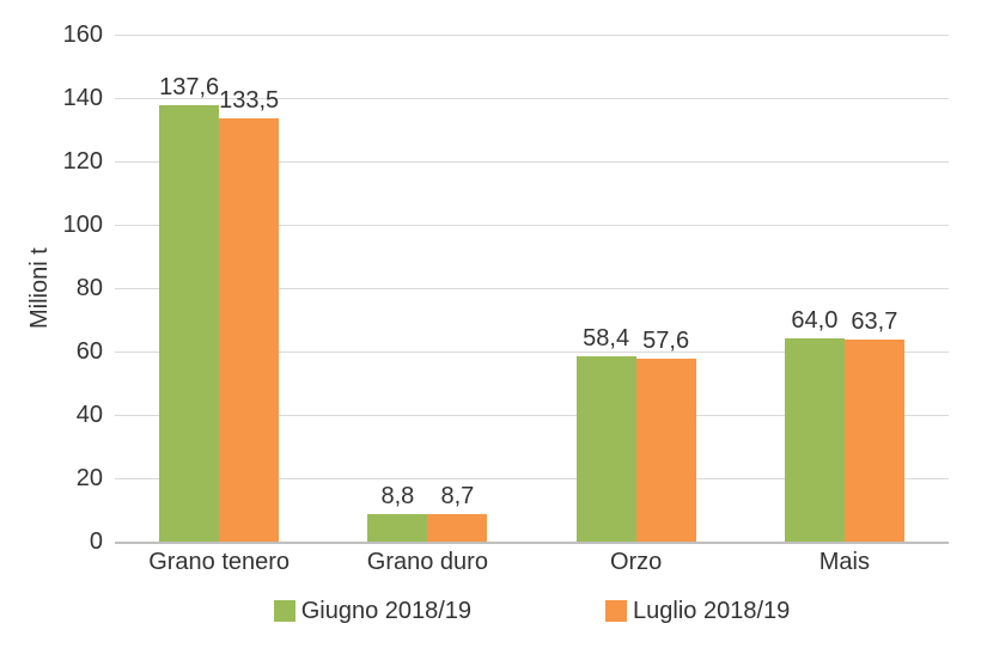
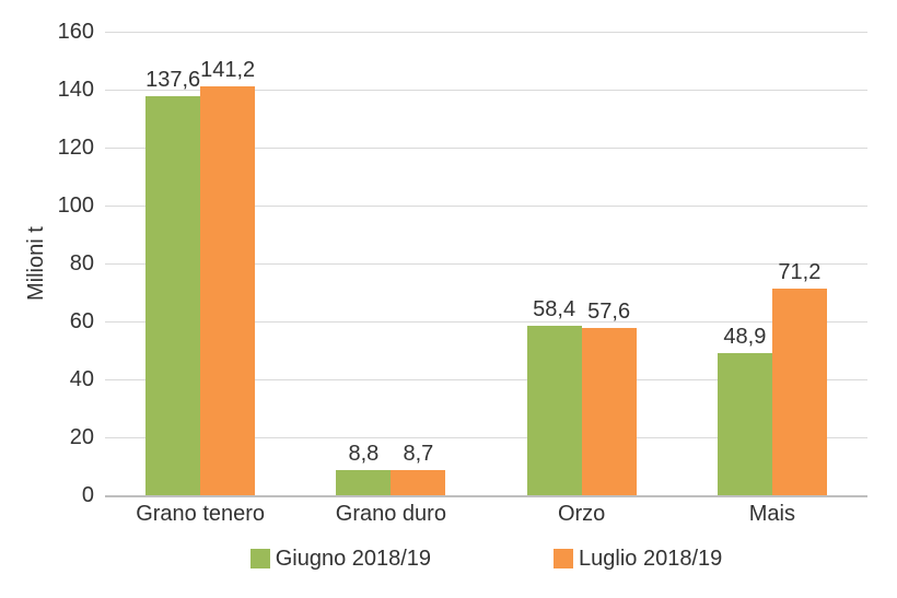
Luglio 2018/19/Grano tenero: 133,5 -> 141,2
Giugno 2018/19/Mais: 64,0 -> 48,9
Luglio 2018/19/Mais: 63,7 -> 71,2
